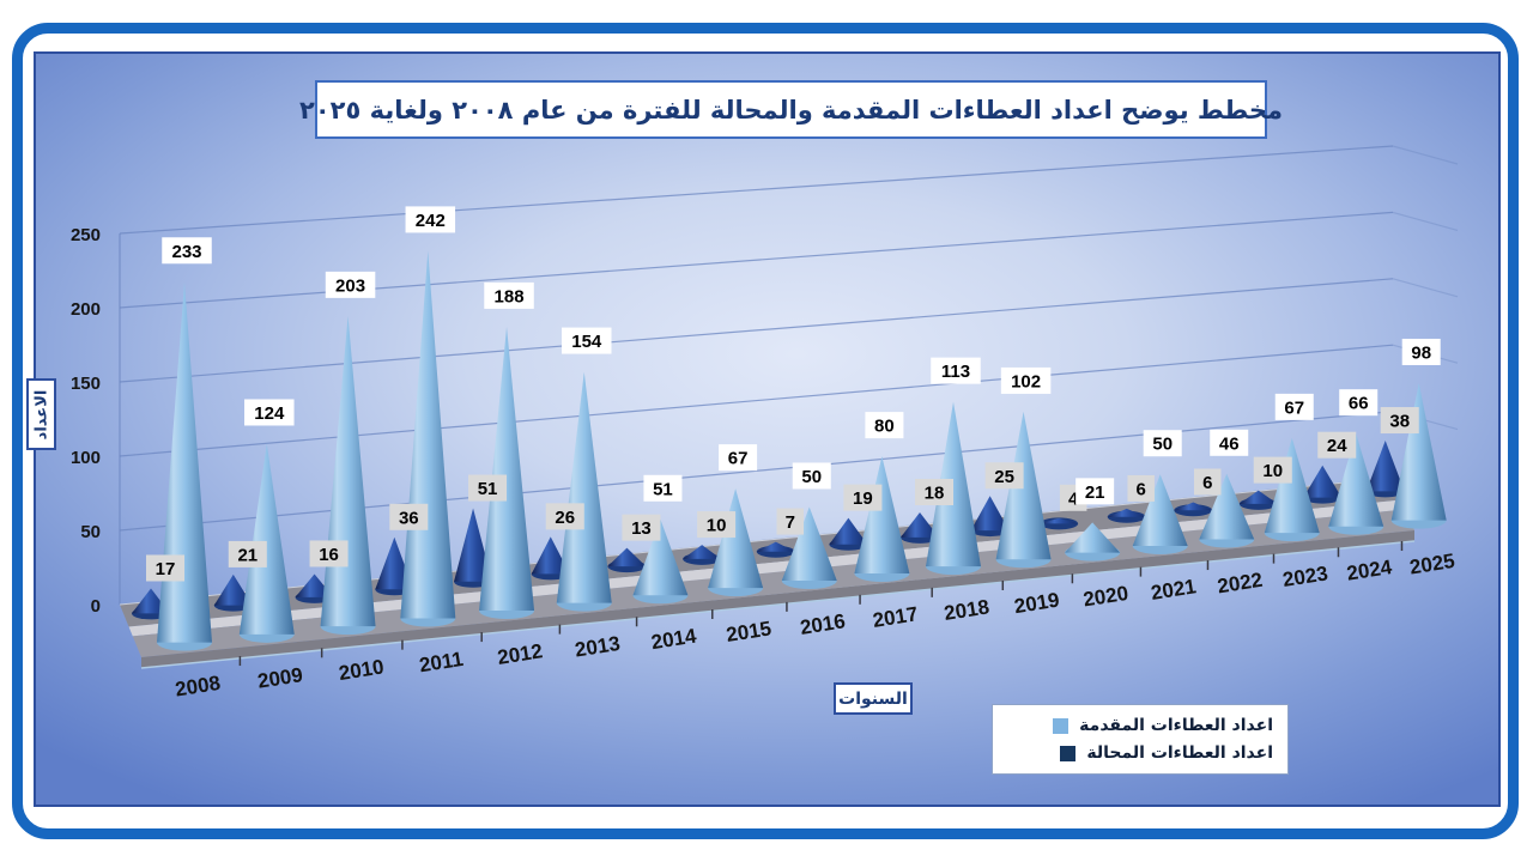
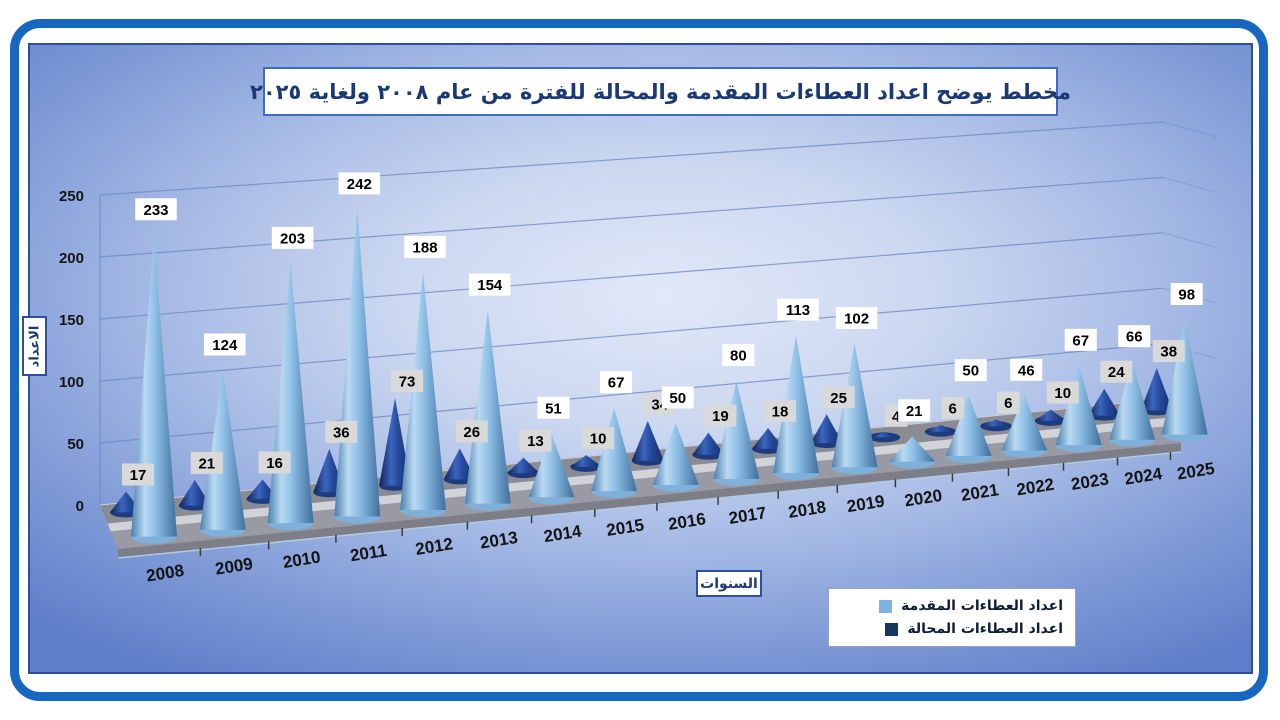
اعداد العطاءات المحالة/2012: 51 -> 73
اعداد العطاءات المحالة/2016: 7 -> 34
